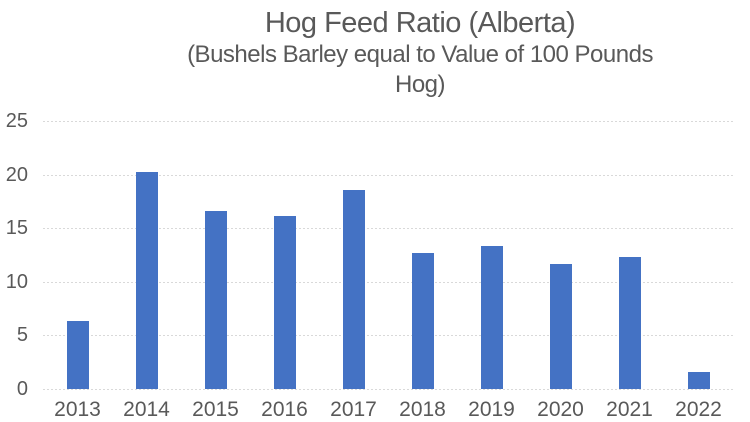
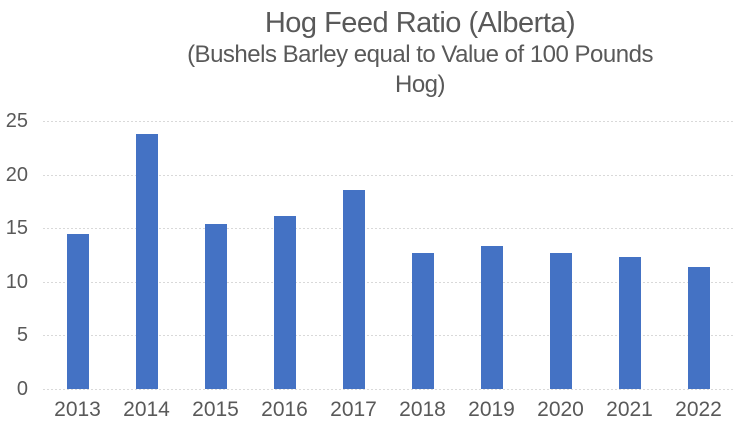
2013: 6.3 -> 14.5
2014: 20.2 -> 23.8
2015: 16.6 -> 15.4
2020: 11.7 -> 12.7
2022: 1.6 -> 11.4
